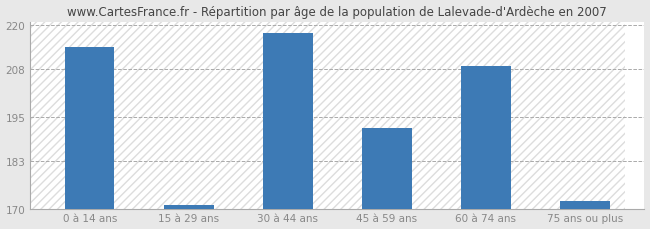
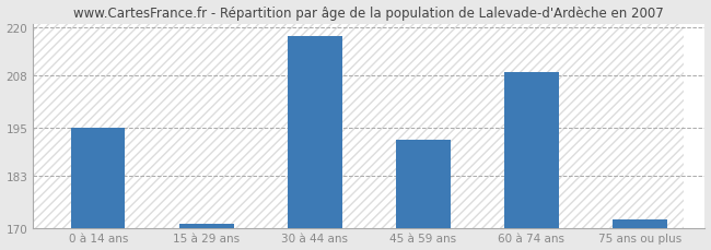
0 à 14 ans: 214 -> 195
